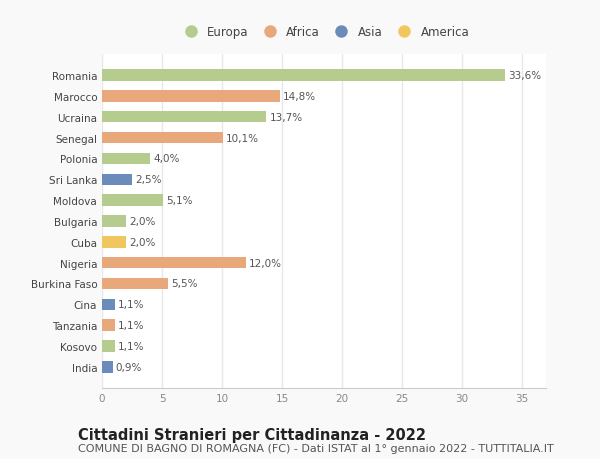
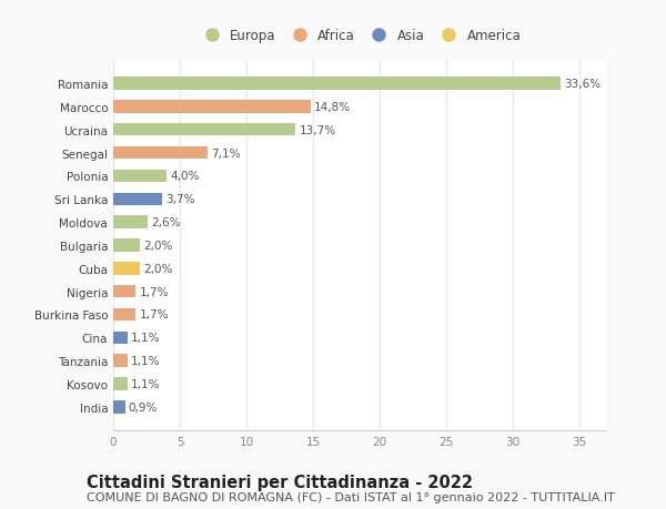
Senegal: 10,1% -> 7,1%
Sri Lanka: 2,5% -> 3,7%
Moldova: 5,1% -> 2,6%
Nigeria: 12,0% -> 1,7%
Burkina Faso: 5,5% -> 1,7%
